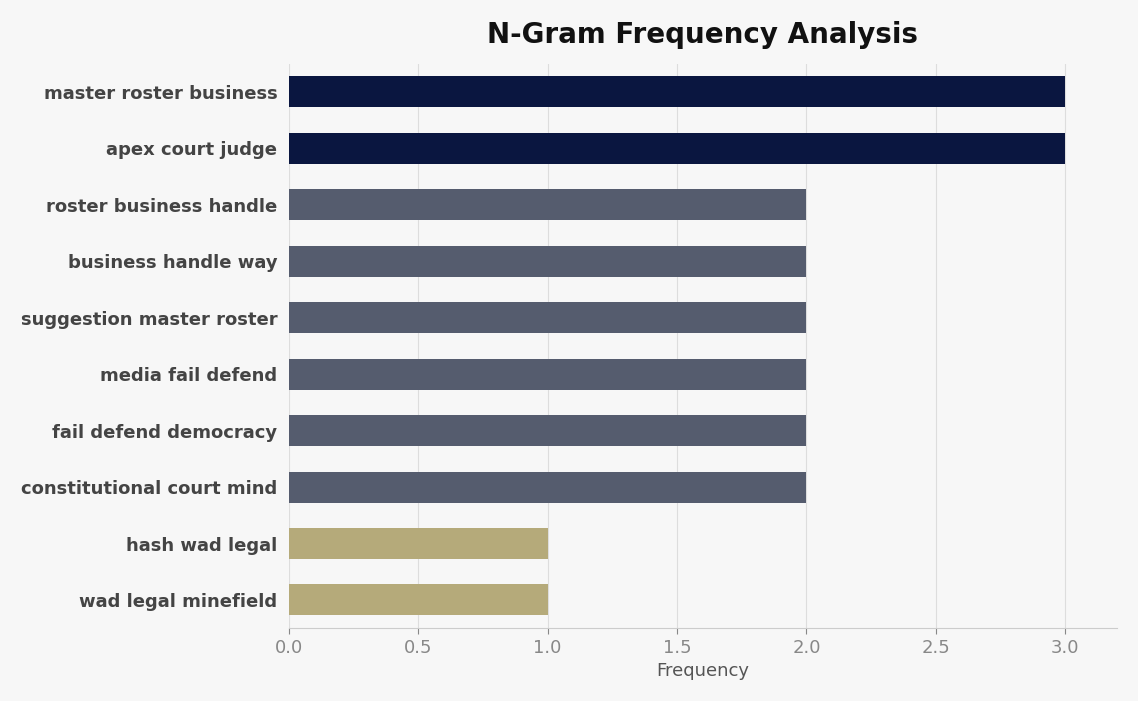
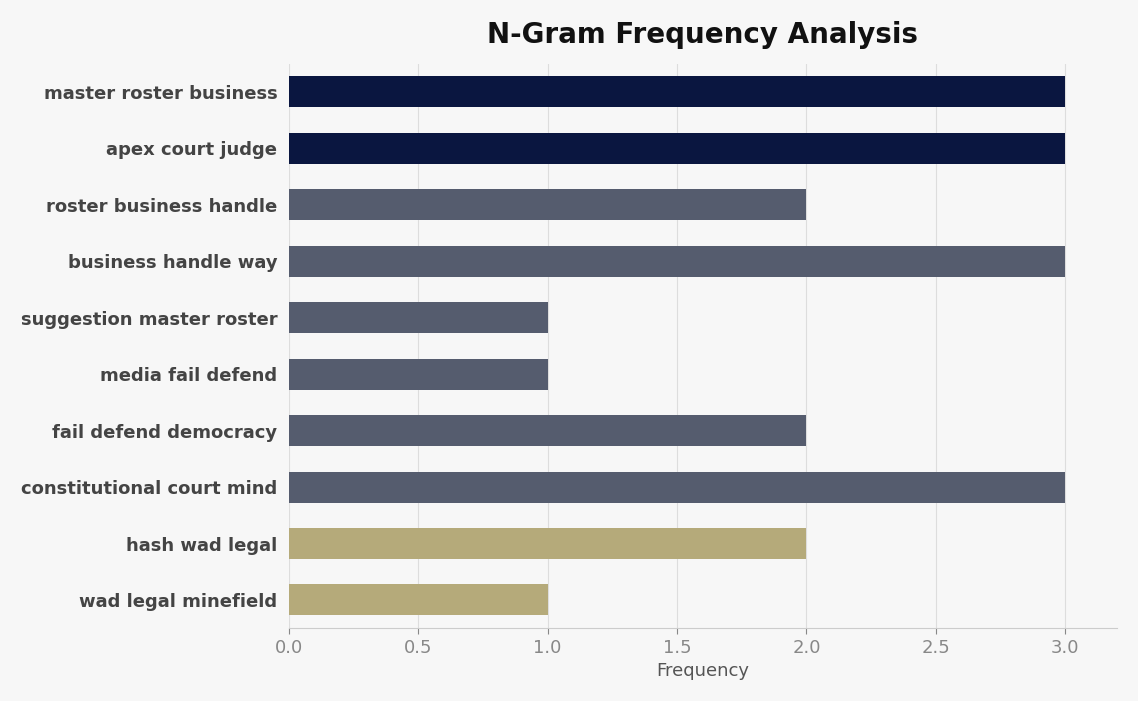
business handle way: 2 -> 3
suggestion master roster: 2 -> 1
media fail defend: 2 -> 1
constitutional court mind: 2 -> 3
hash wad legal: 1 -> 2
